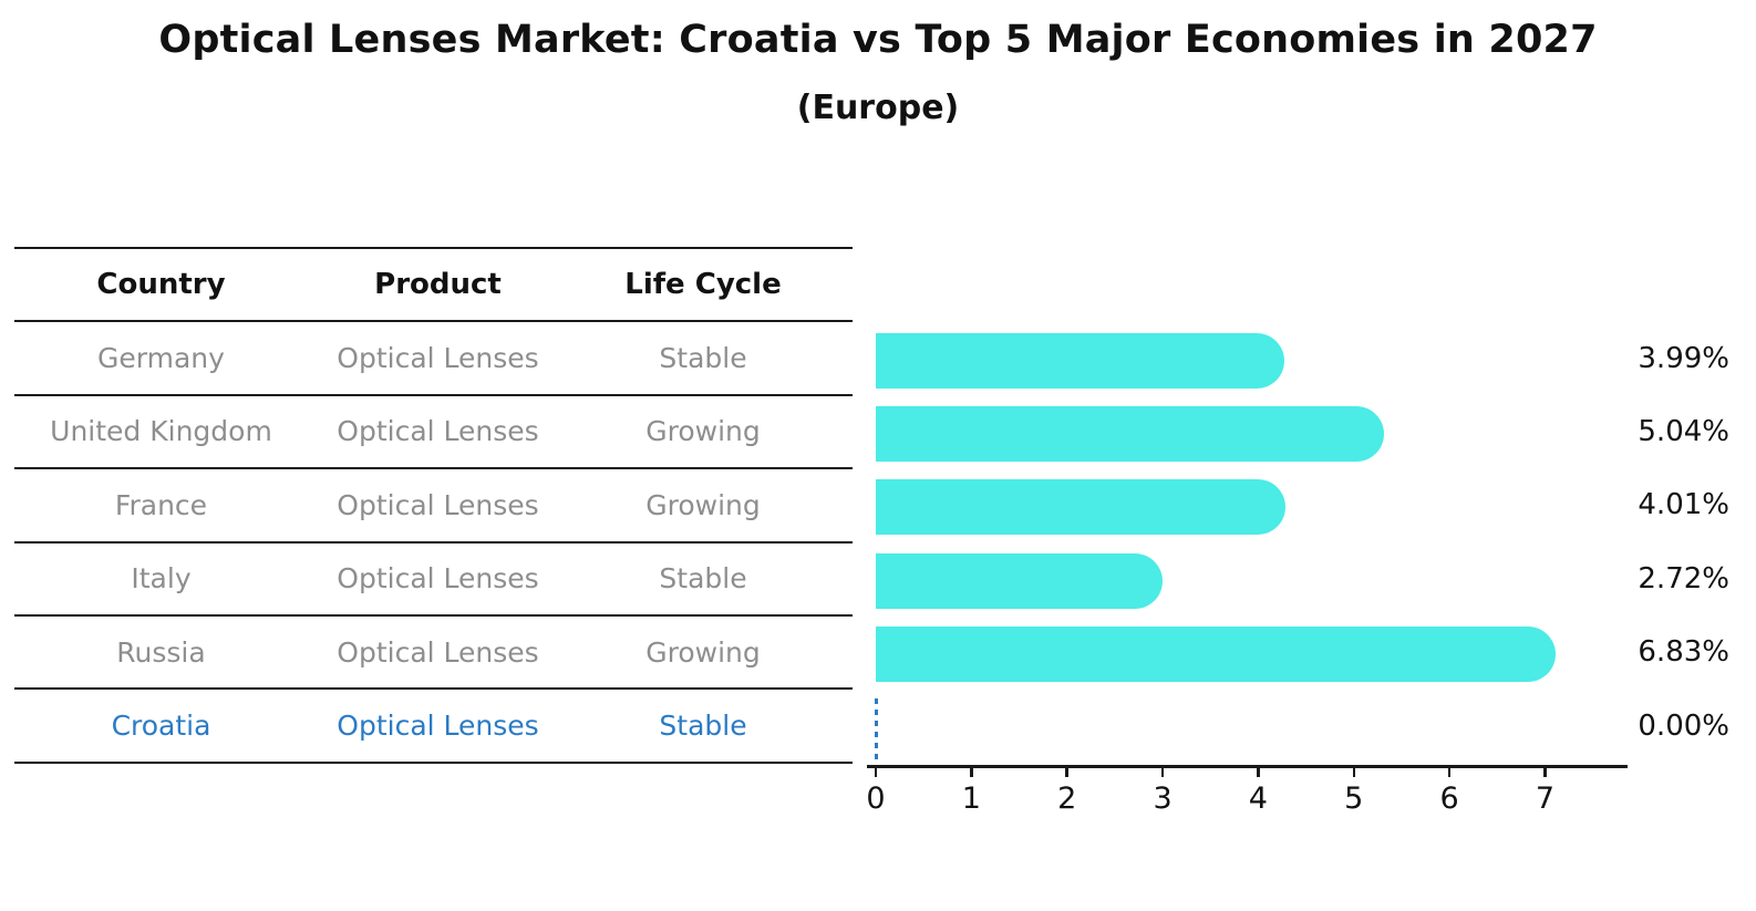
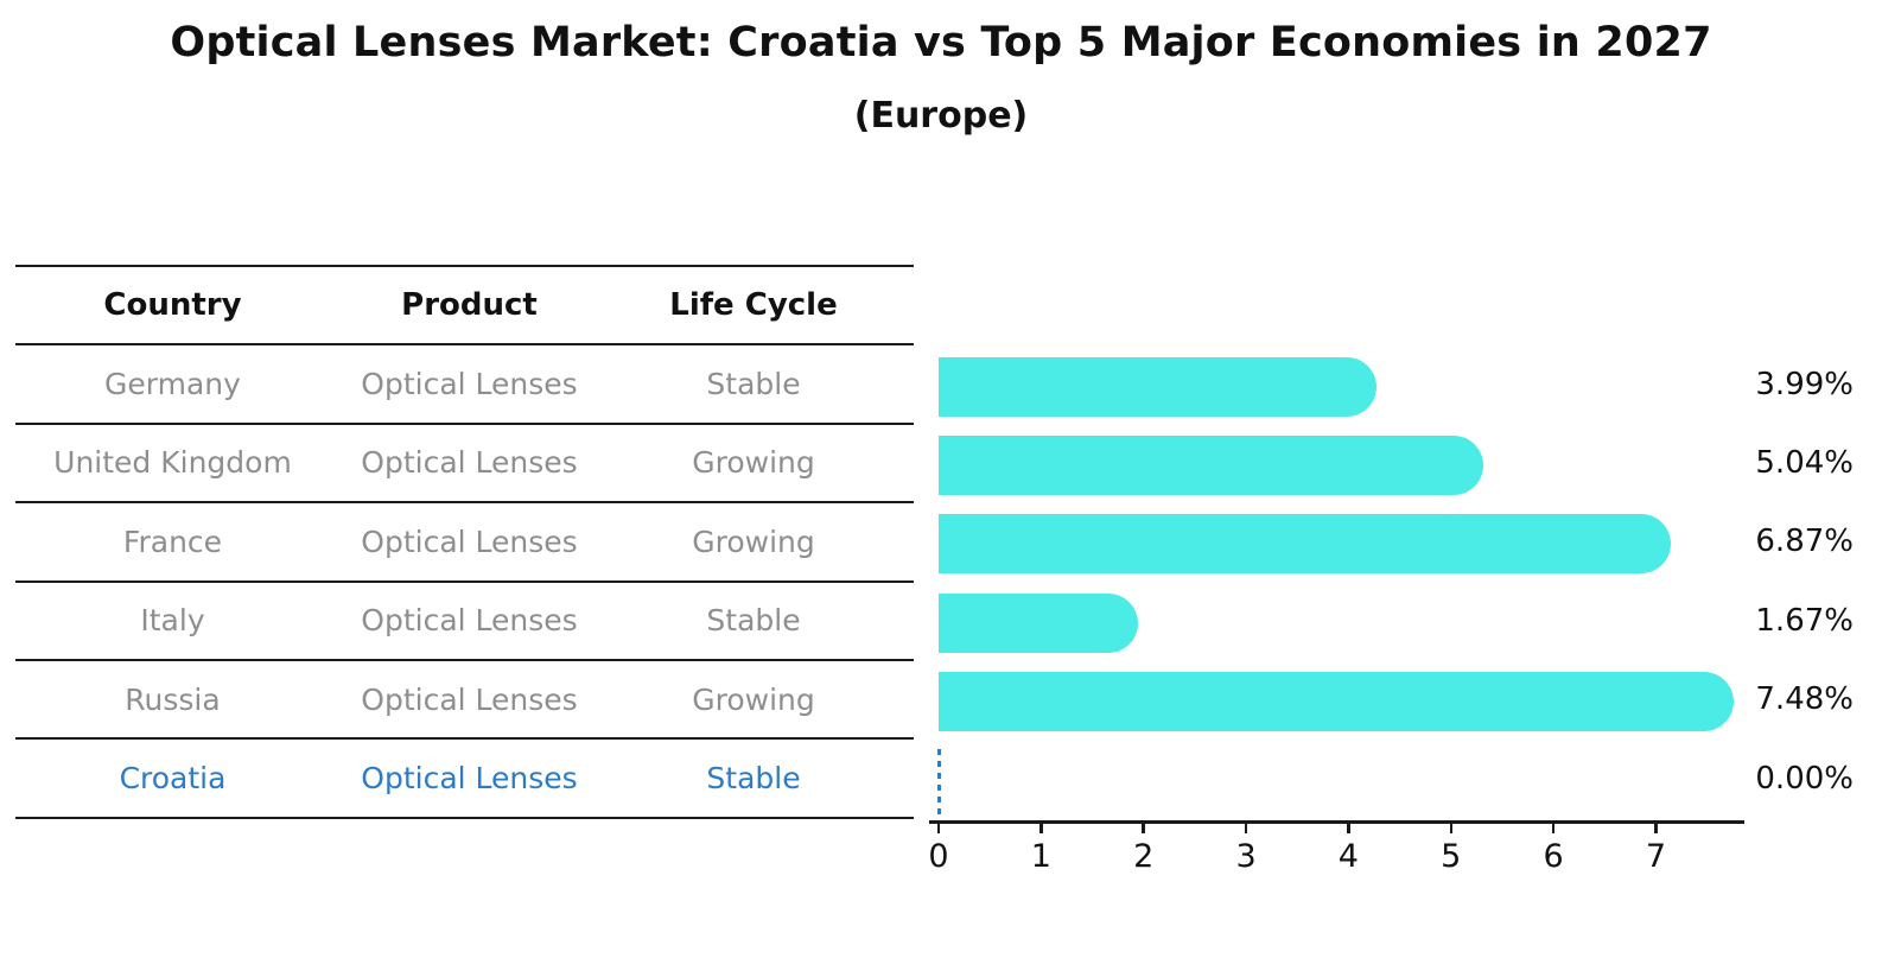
France: 4.01% -> 6.87%
Italy: 2.72% -> 1.67%
Russia: 6.83% -> 7.48%
